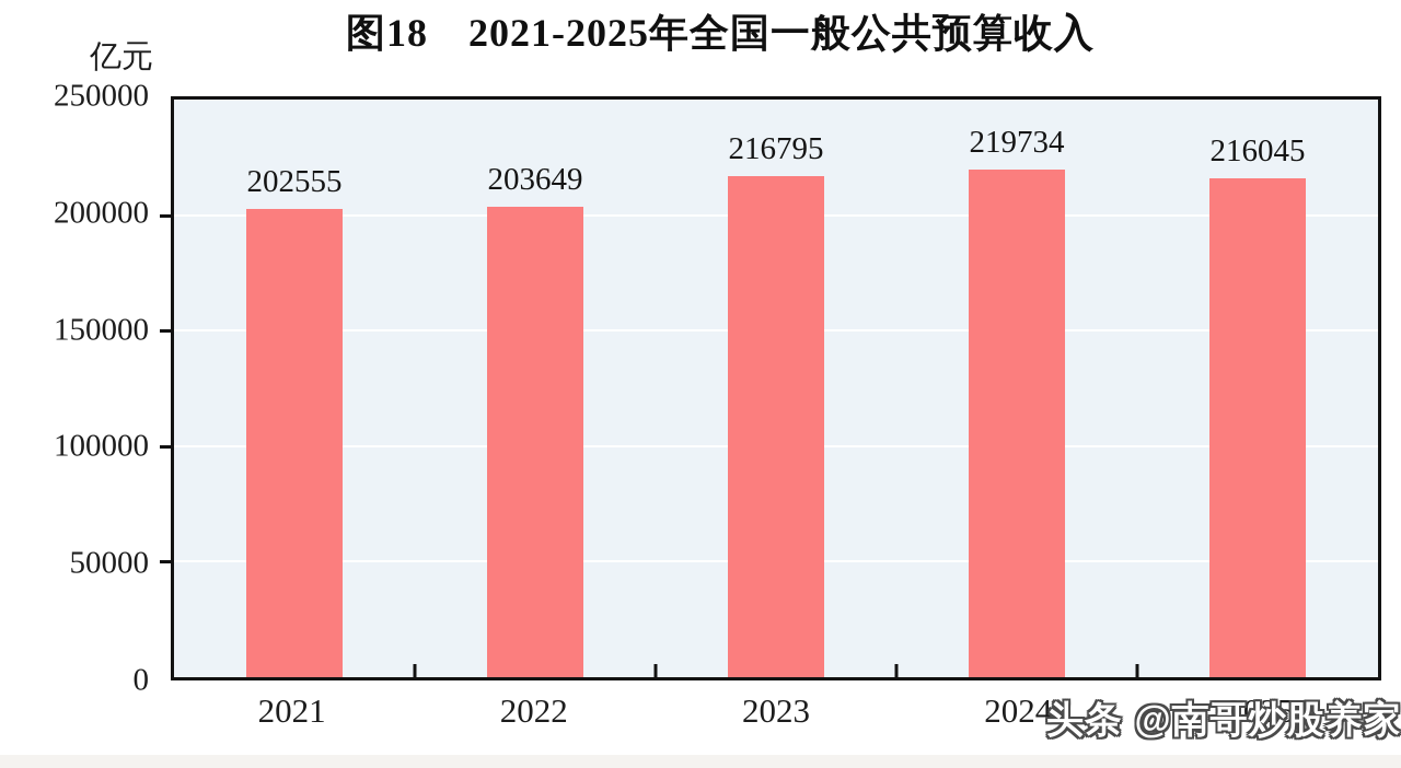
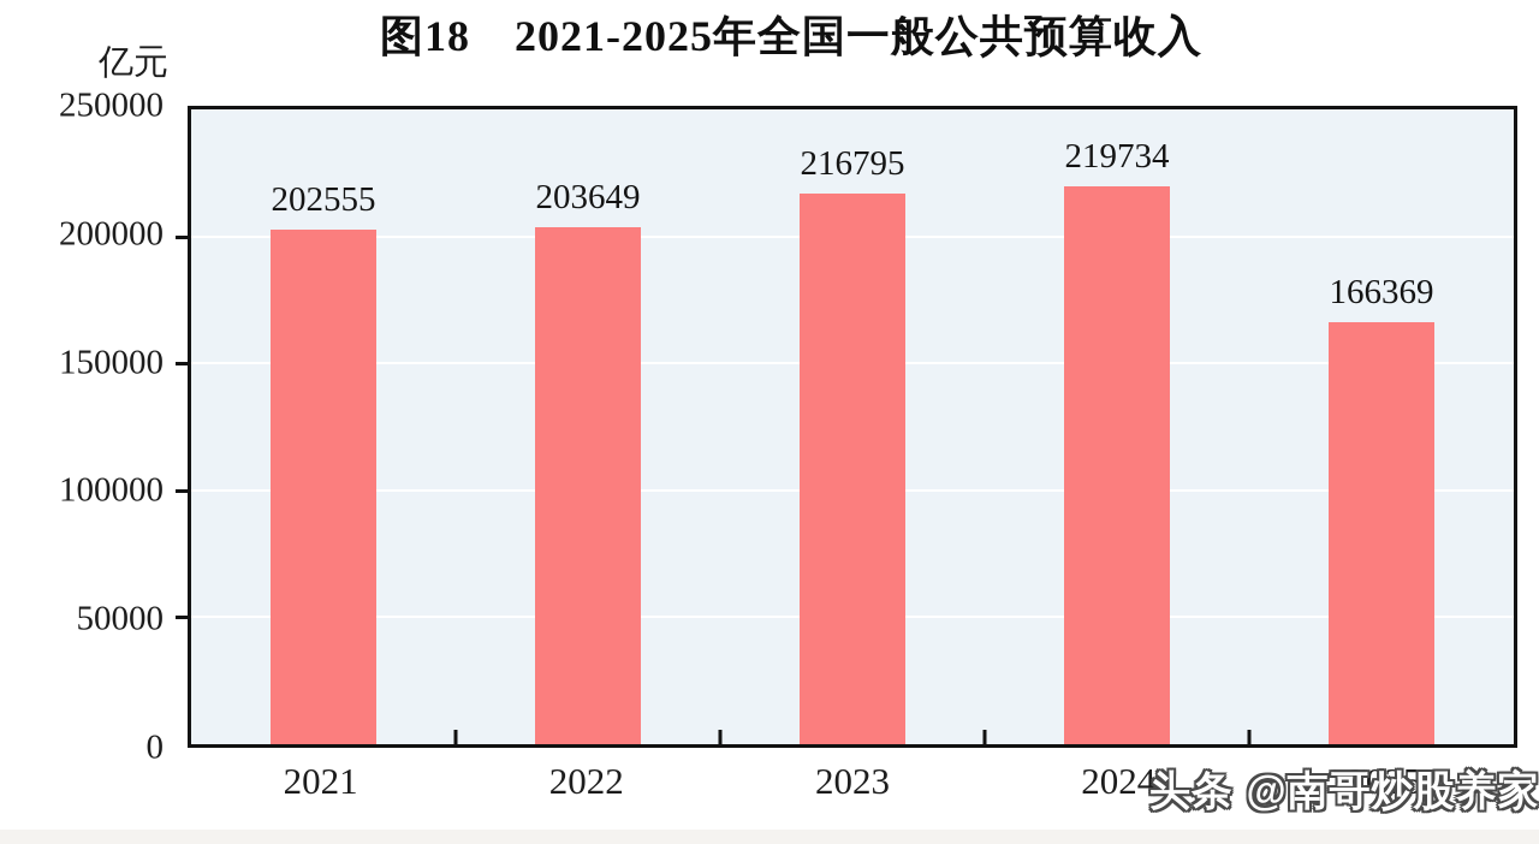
2025: 216045 -> 166369
